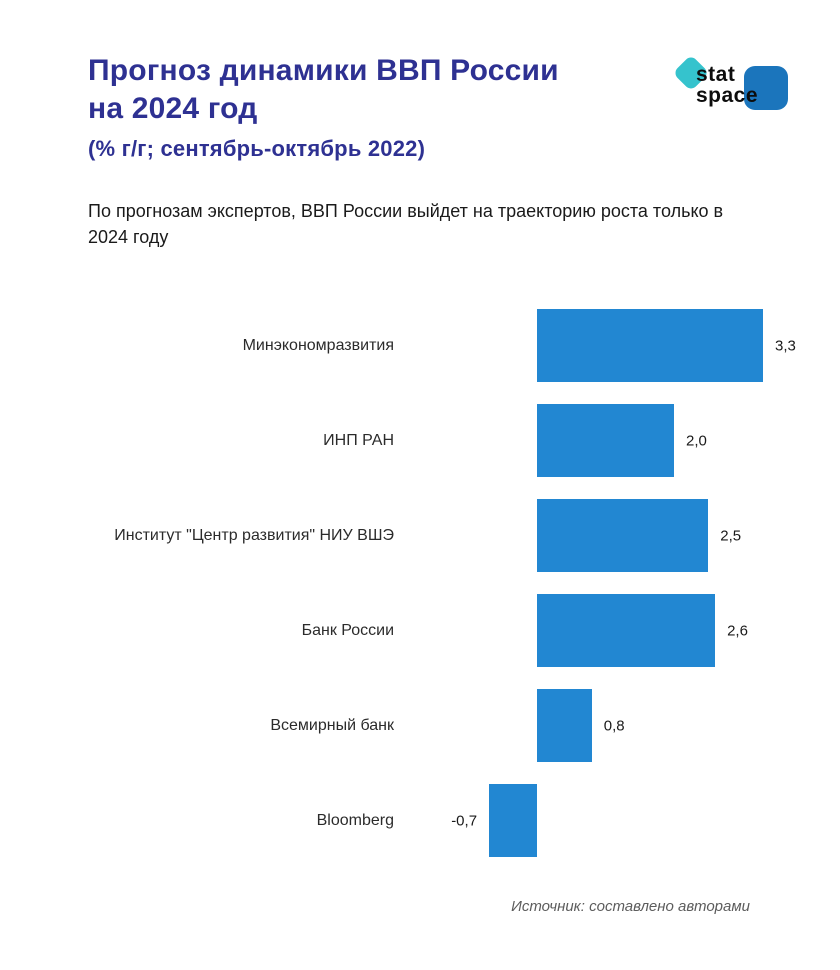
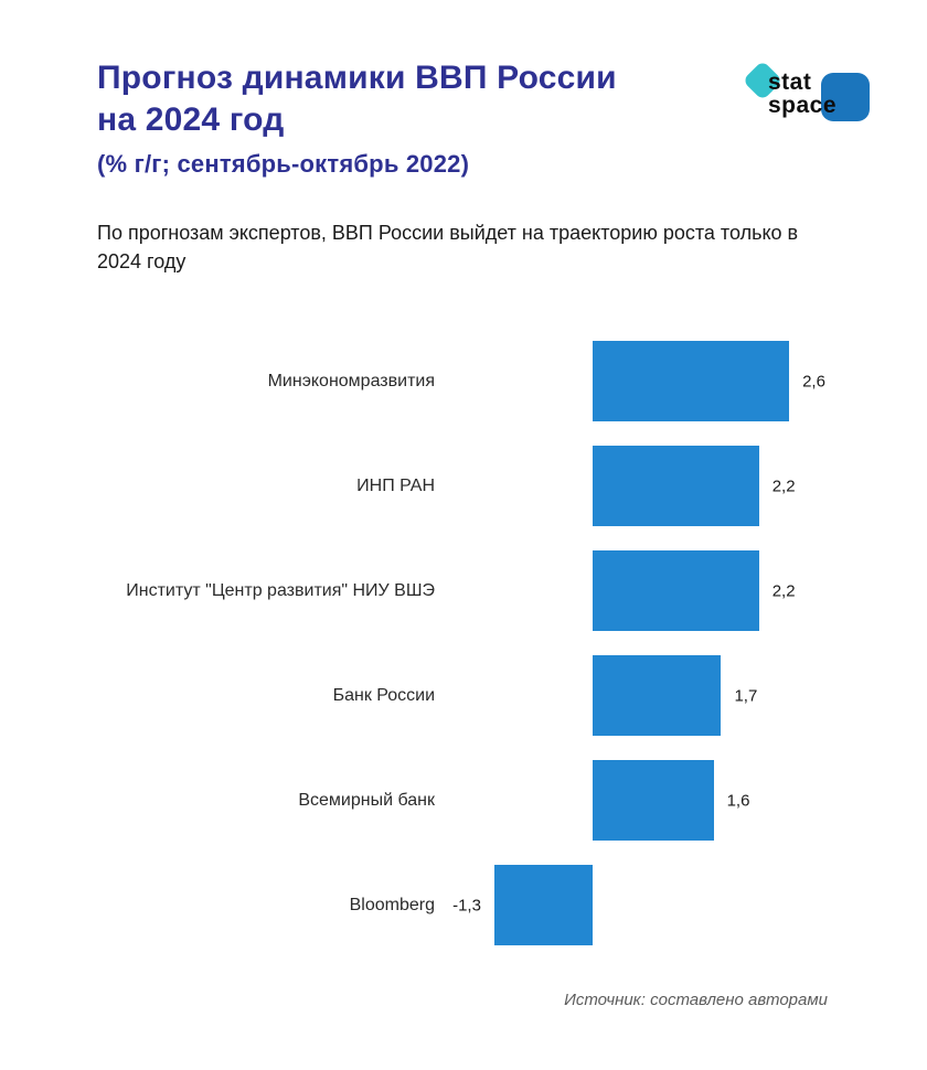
Минэкономразвития: 3,3 -> 2,6
ИНП РАН: 2,0 -> 2,2
Институт "Центр развития" НИУ ВШЭ: 2,5 -> 2,2
Банк России: 2,6 -> 1,7
Всемирный банк: 0,8 -> 1,6
Bloomberg: -0,7 -> -1,3
